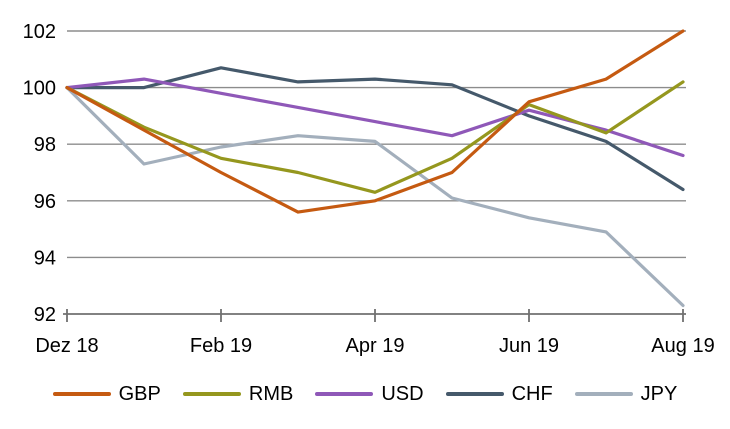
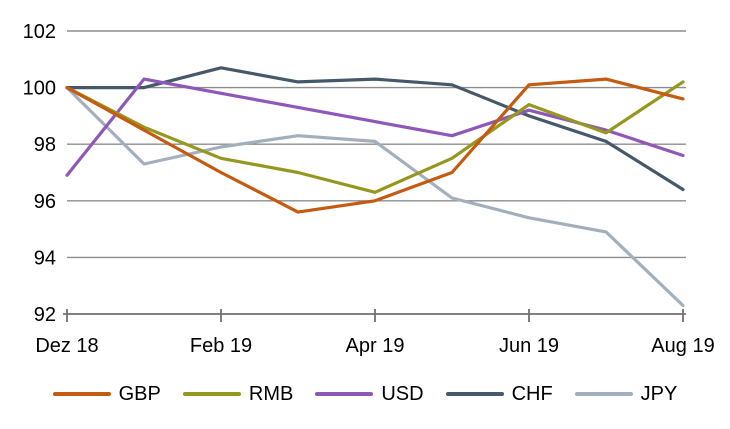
USD/Dez 18: 100.0 -> 96.9
GBP/Jun 19: 99.5 -> 100.1
GBP/Aug 19: 102.0 -> 99.6
